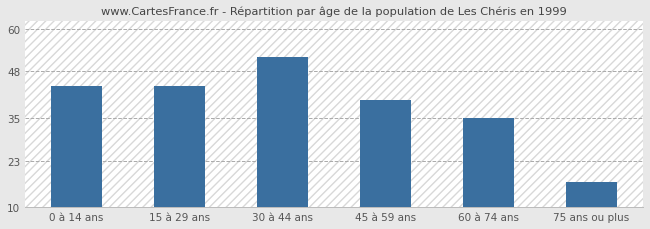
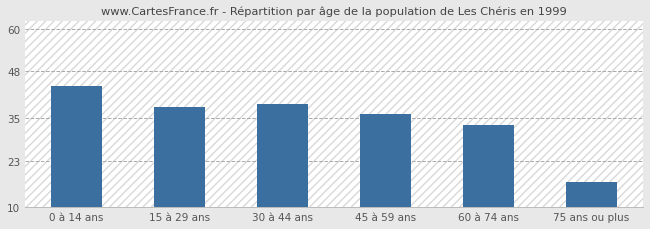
15 à 29 ans: 44 -> 38
30 à 44 ans: 52 -> 39
45 à 59 ans: 40 -> 36
60 à 74 ans: 35 -> 33
